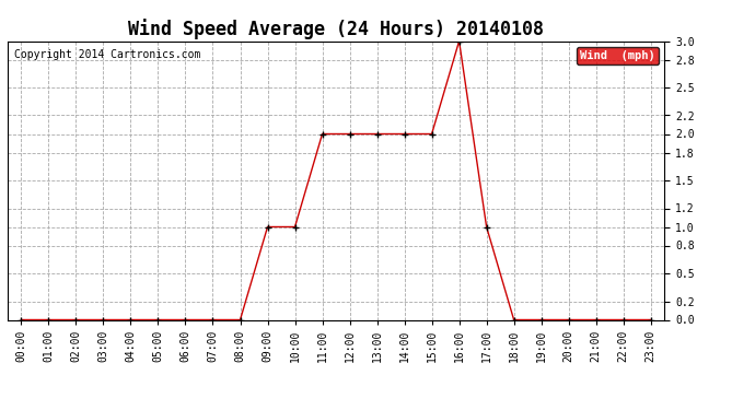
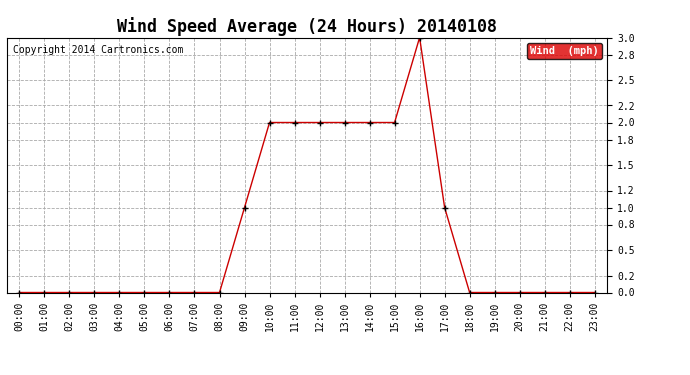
10:00: 1 -> 2
